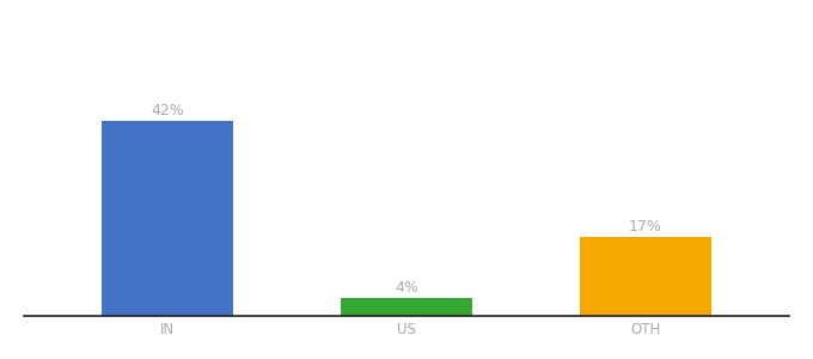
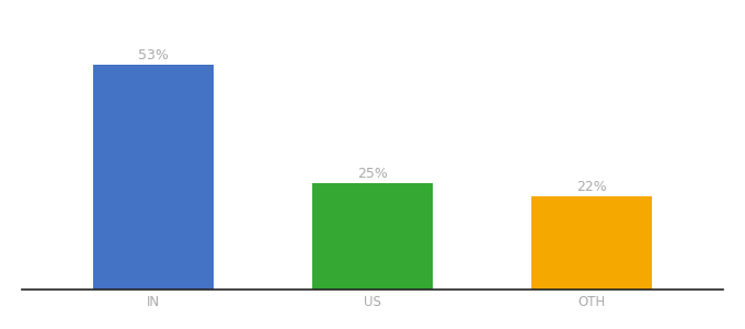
IN: 42% -> 53%
US: 4% -> 25%
OTH: 17% -> 22%
